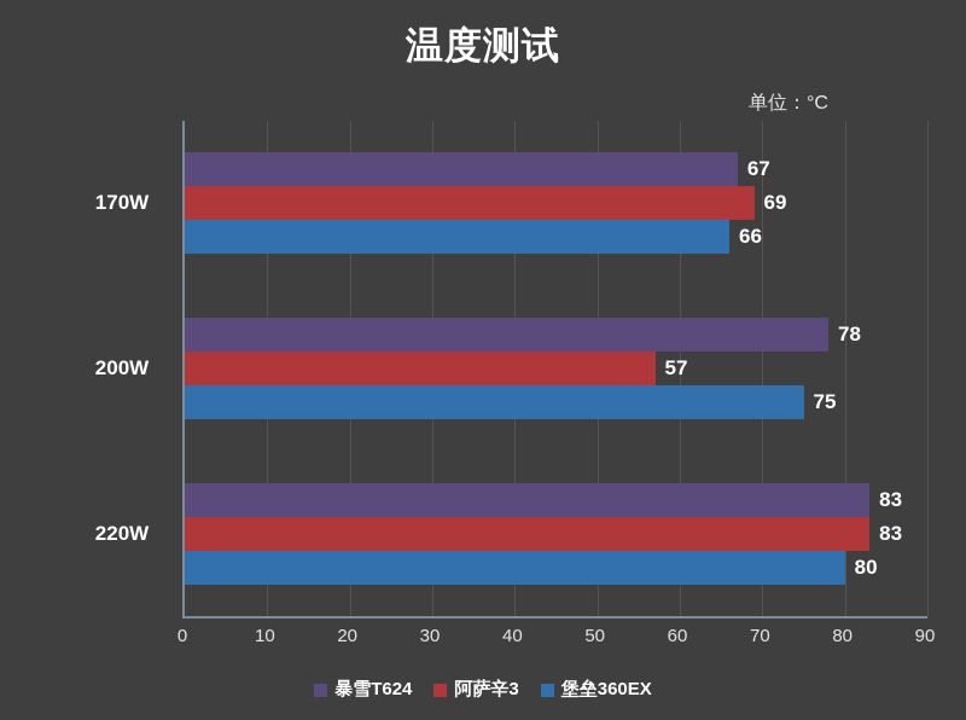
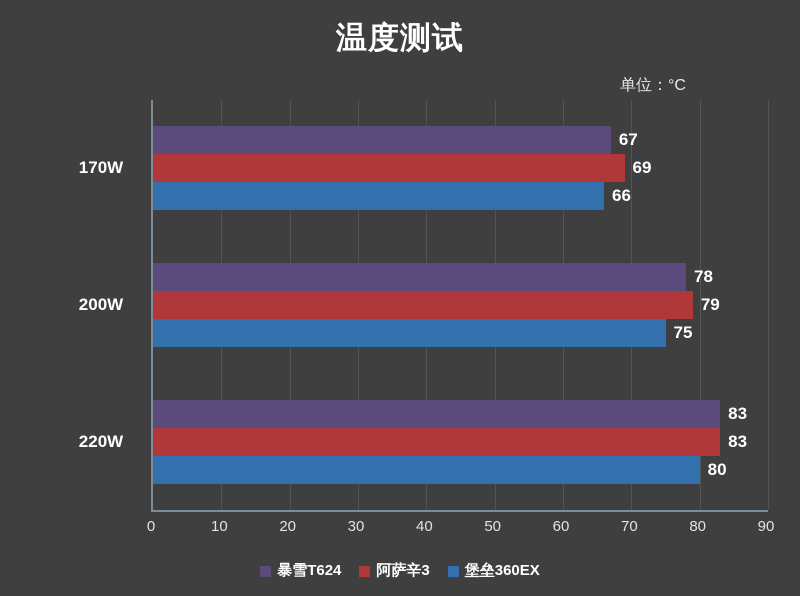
阿萨辛3/200W: 57 -> 79
